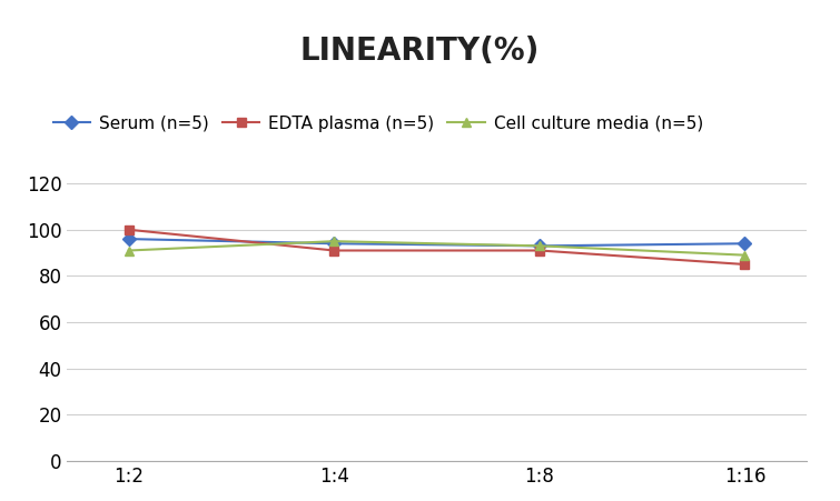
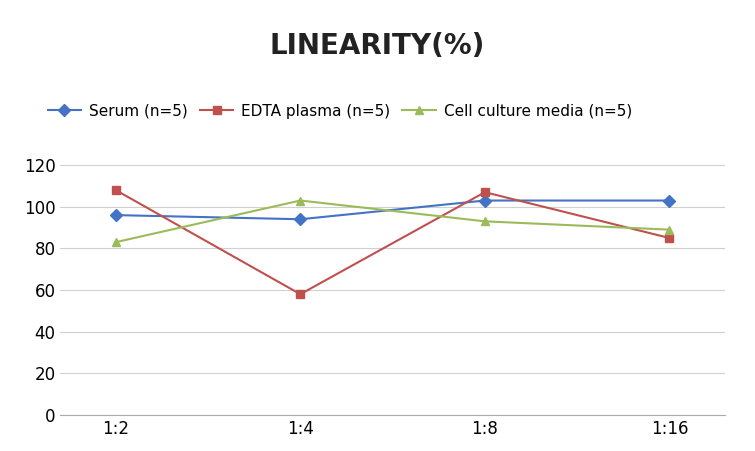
EDTA plasma (n=5)/1:2: 100 -> 108
Cell culture media (n=5)/1:2: 91 -> 83
EDTA plasma (n=5)/1:4: 91 -> 58
Cell culture media (n=5)/1:4: 95 -> 103
Serum (n=5)/1:8: 93 -> 103
EDTA plasma (n=5)/1:8: 91 -> 107
Serum (n=5)/1:16: 94 -> 103
